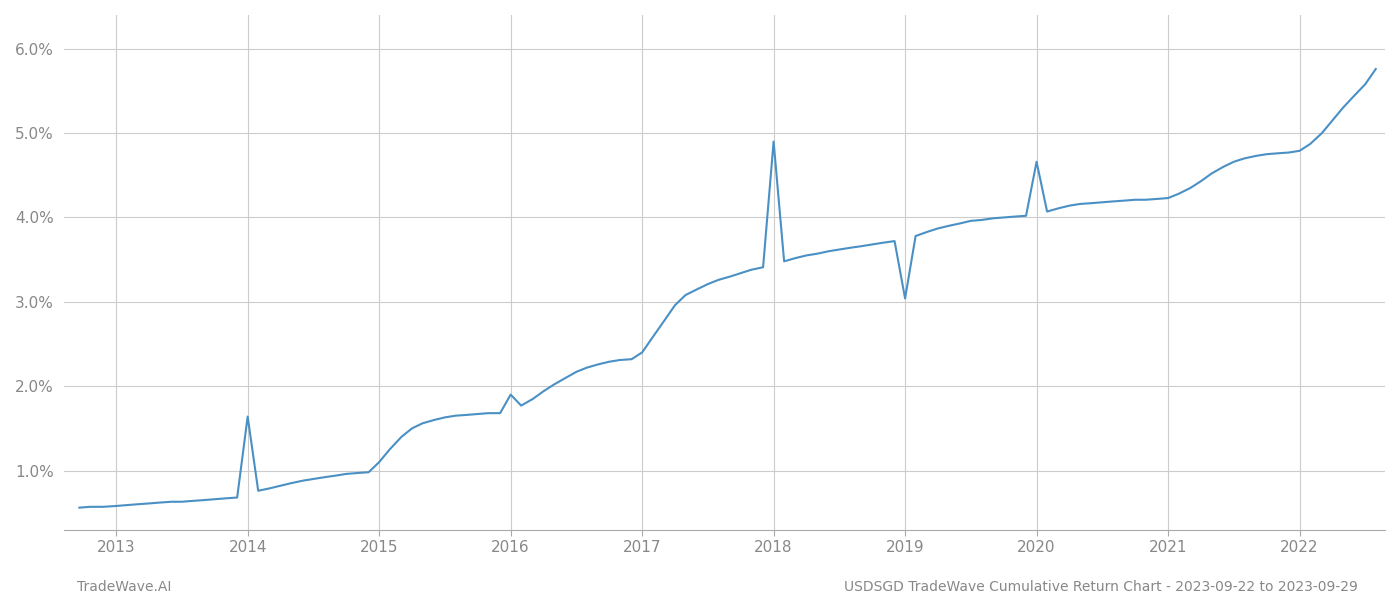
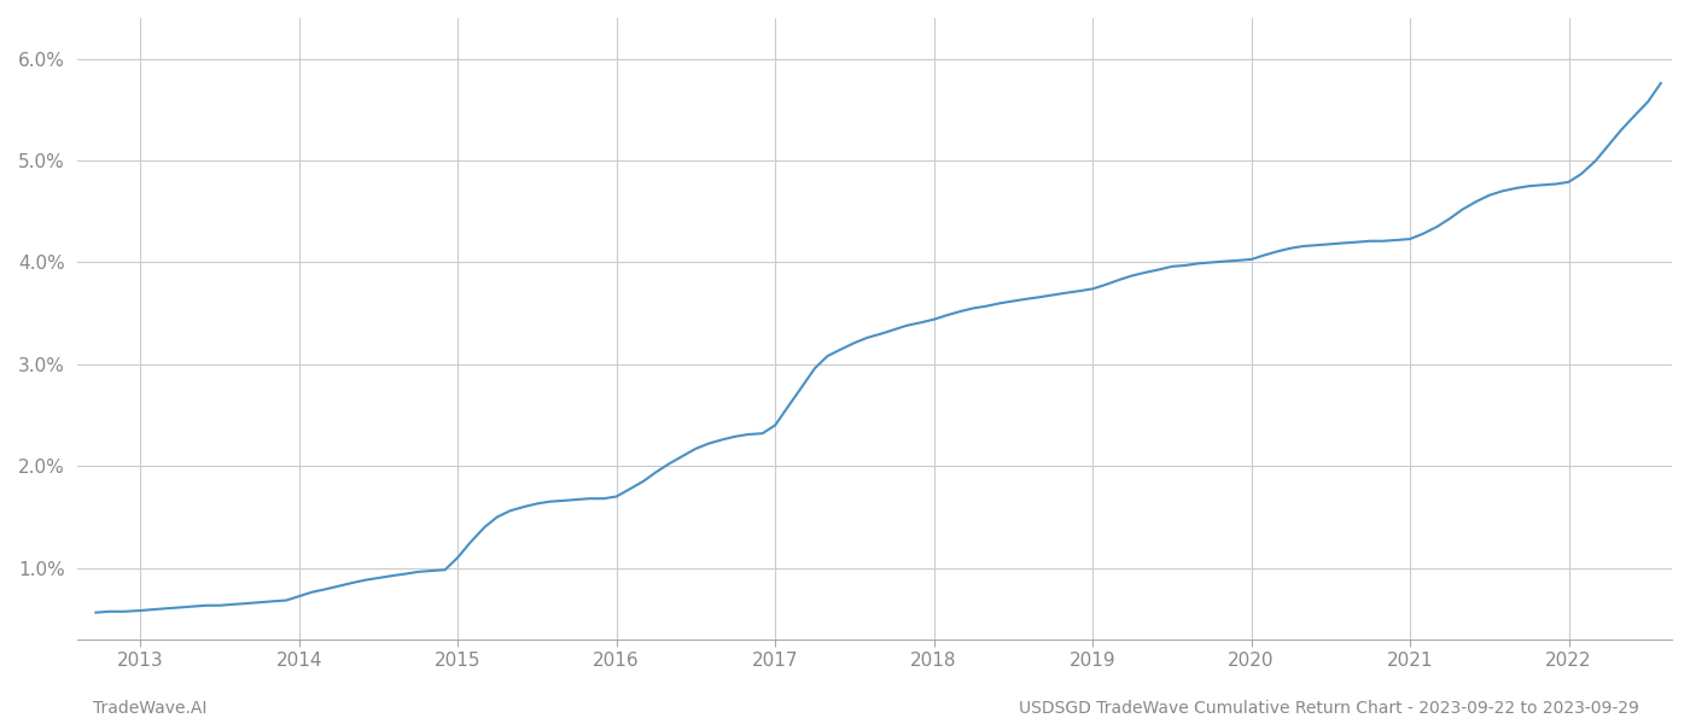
2014: 1.64% -> 0.72%
2016: 1.90% -> 1.70%
2018: 4.90% -> 3.44%
2019: 3.04% -> 3.74%
2020: 4.66% -> 4.03%
